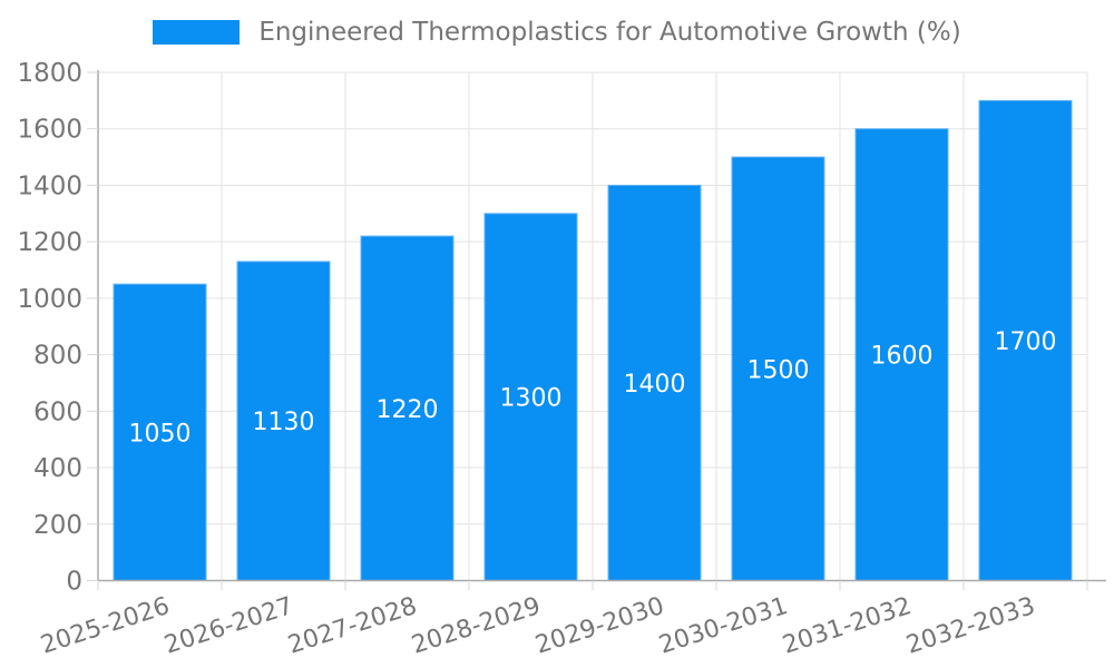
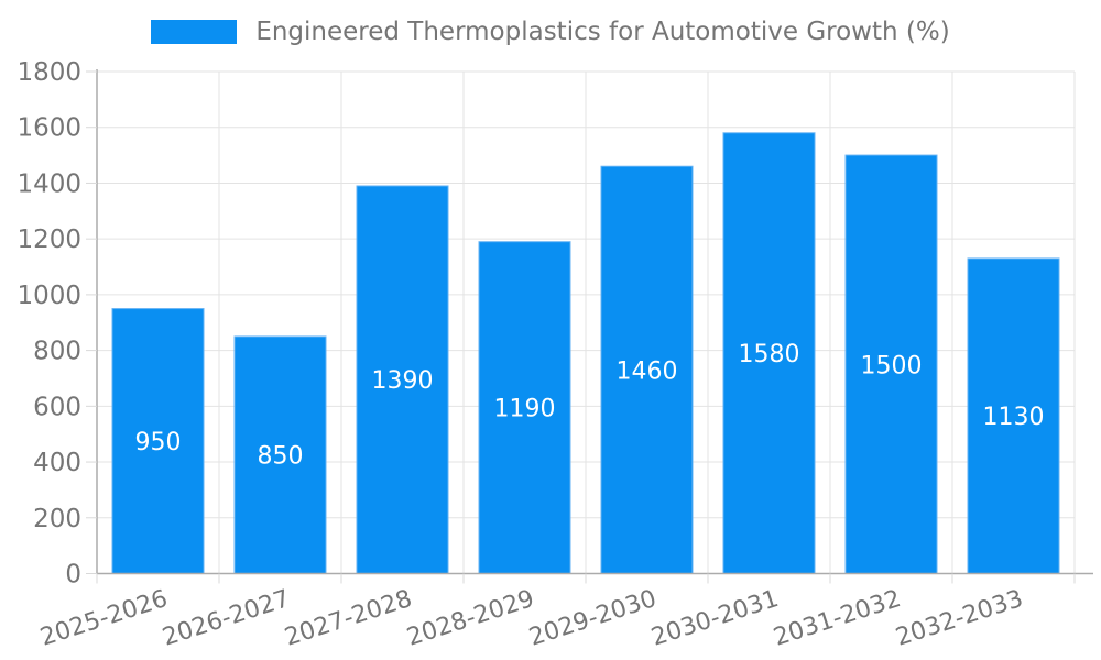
2025-2026: 1050 -> 950
2026-2027: 1130 -> 850
2027-2028: 1220 -> 1390
2028-2029: 1300 -> 1190
2029-2030: 1400 -> 1460
2030-2031: 1500 -> 1580
2031-2032: 1600 -> 1500
2032-2033: 1700 -> 1130
